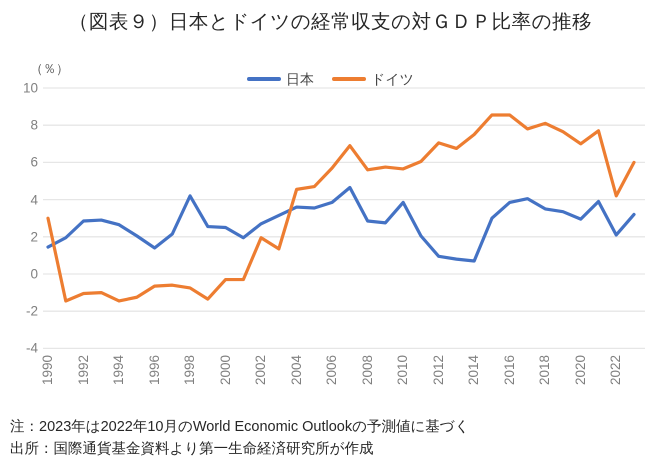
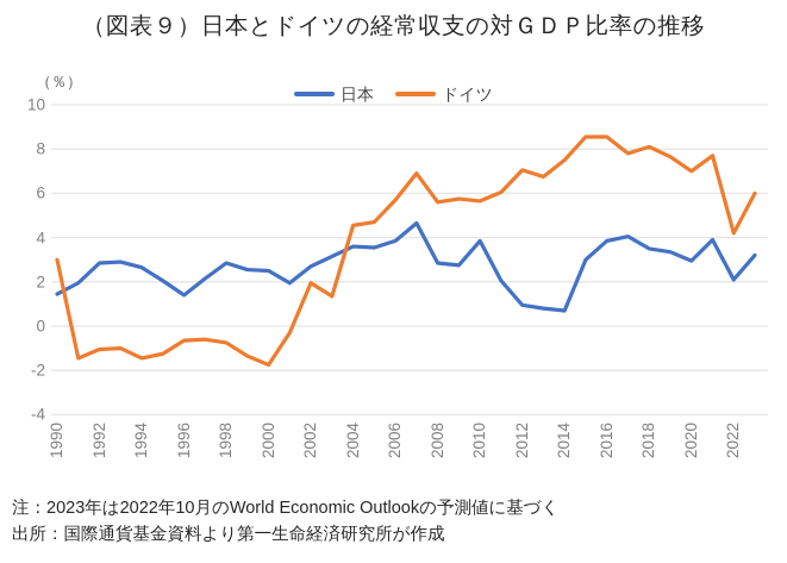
日本/1998: 4.2 -> 2.9
ドイツ/2000: -0.3 -> -1.8
